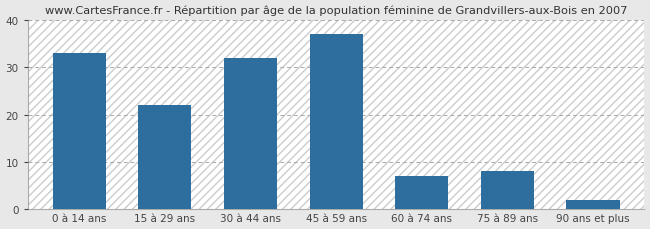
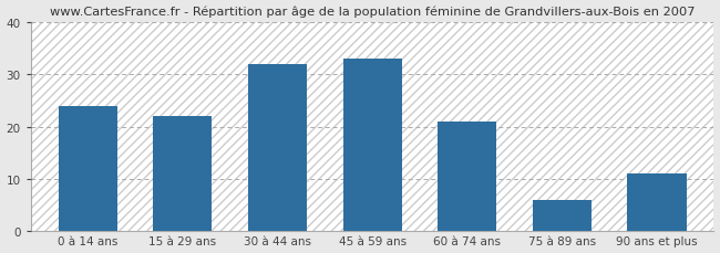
0 à 14 ans: 33 -> 24
45 à 59 ans: 37 -> 33
60 à 74 ans: 7 -> 21
75 à 89 ans: 8 -> 6
90 ans et plus: 2 -> 11
